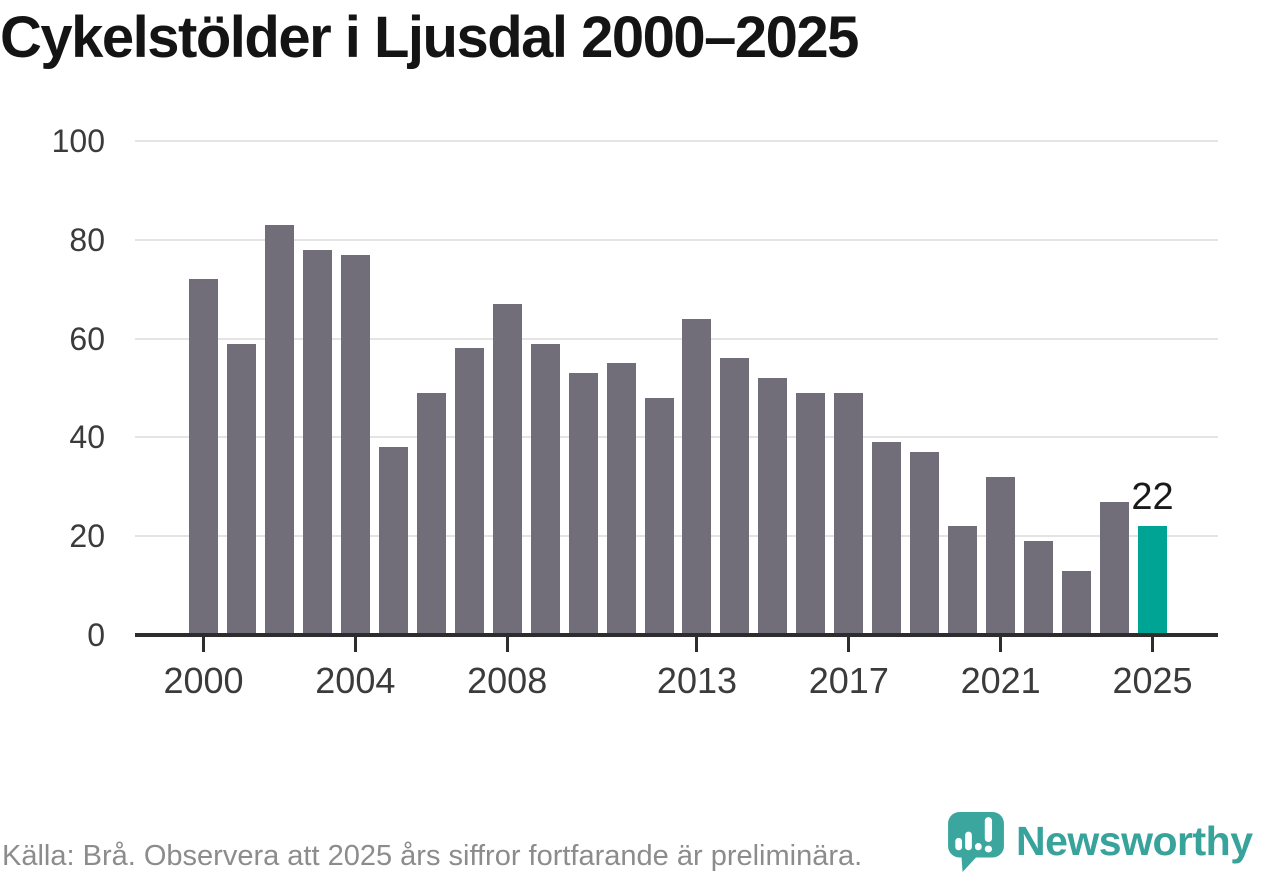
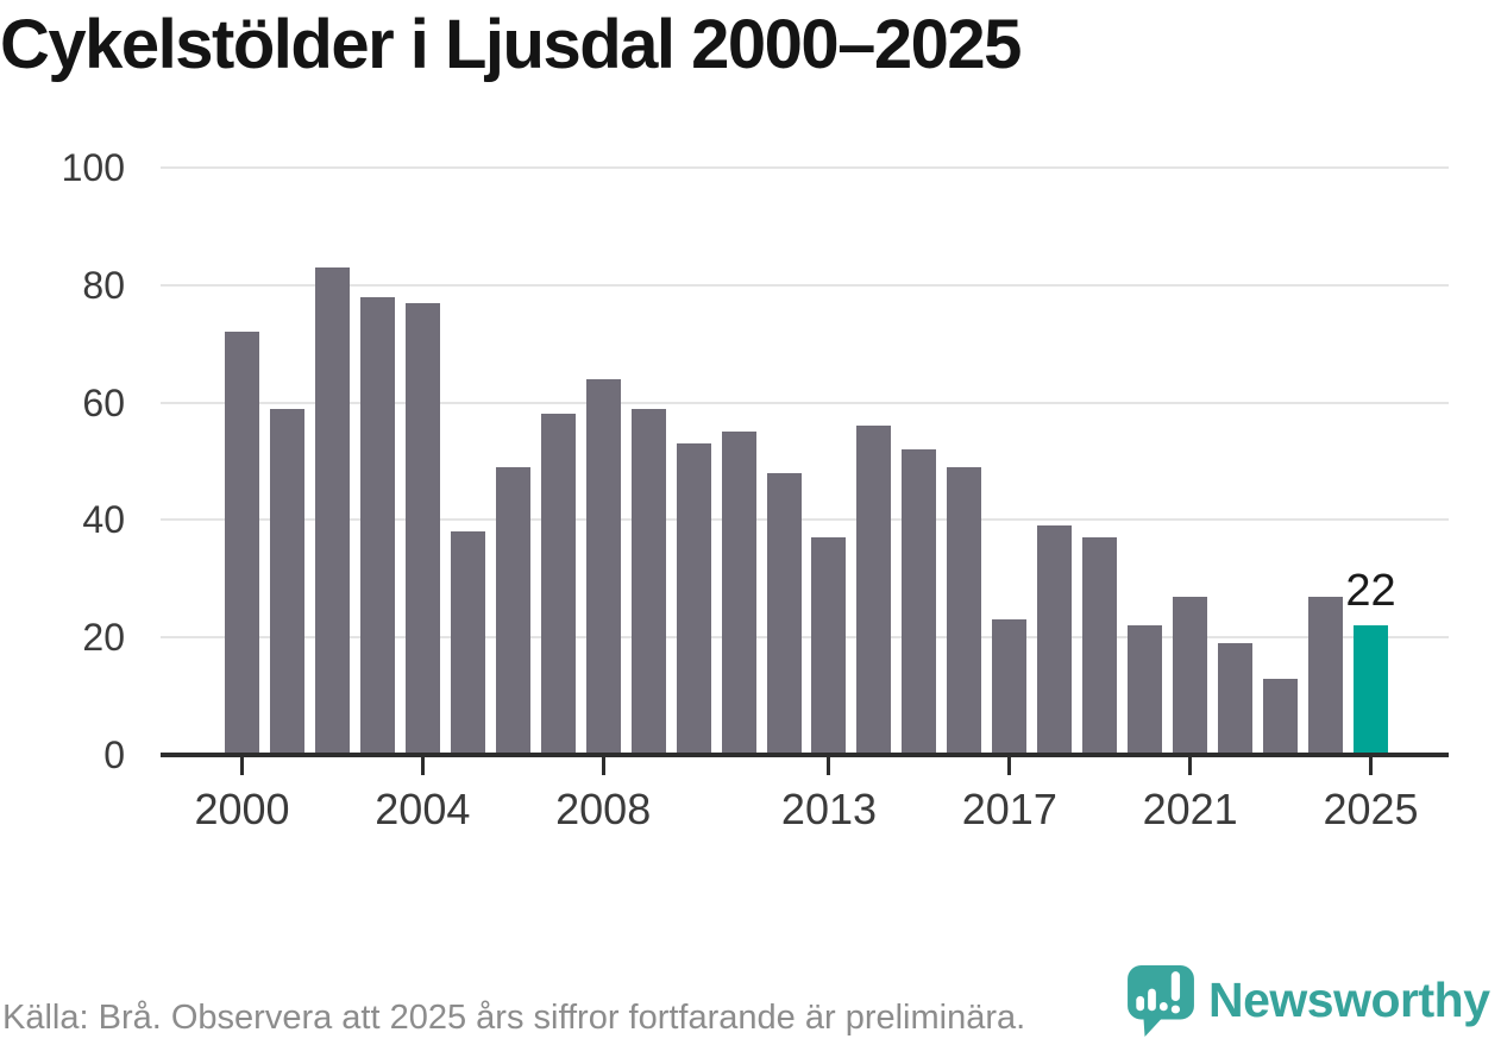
2008: 67 -> 64
2013: 64 -> 37
2017: 49 -> 23
2021: 32 -> 27
